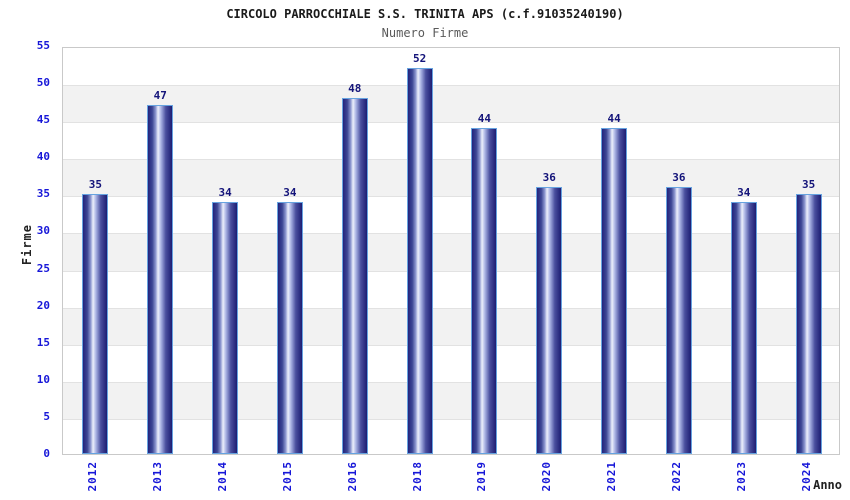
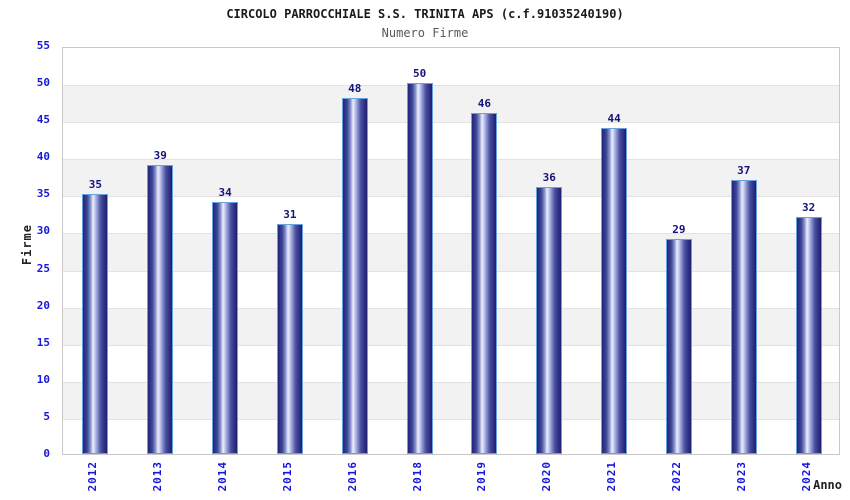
2013: 47 -> 39
2015: 34 -> 31
2018: 52 -> 50
2019: 44 -> 46
2022: 36 -> 29
2023: 34 -> 37
2024: 35 -> 32
